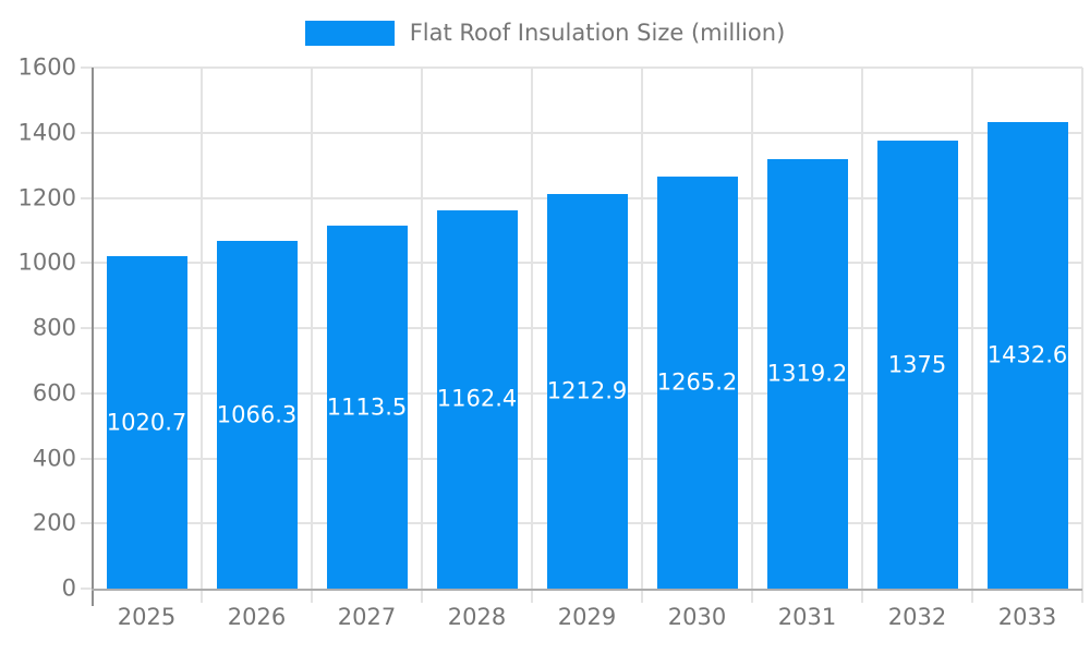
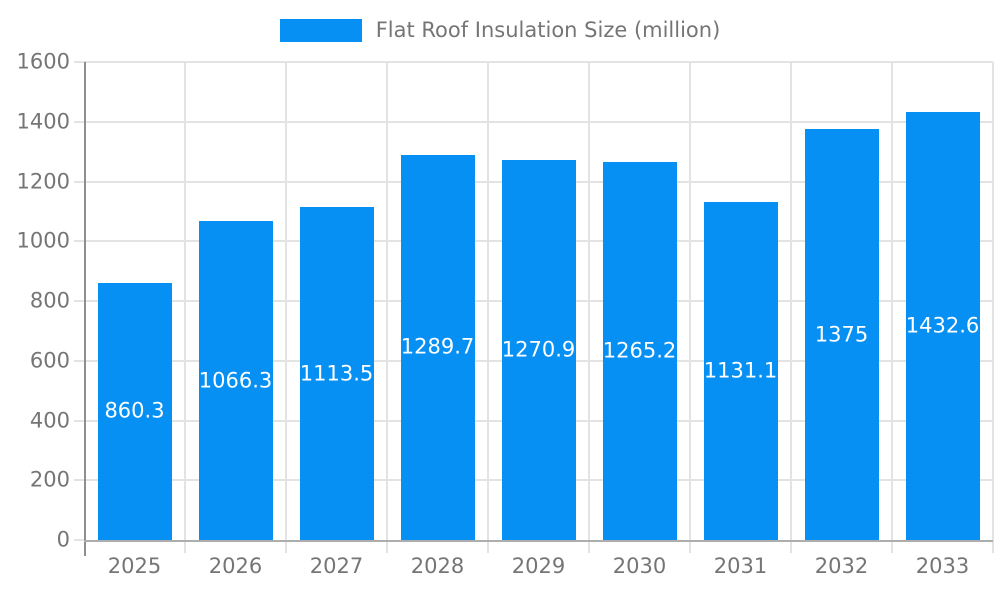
2025: 1020.7 -> 860.3
2028: 1162.4 -> 1289.7
2029: 1212.9 -> 1270.9
2031: 1319.2 -> 1131.1
